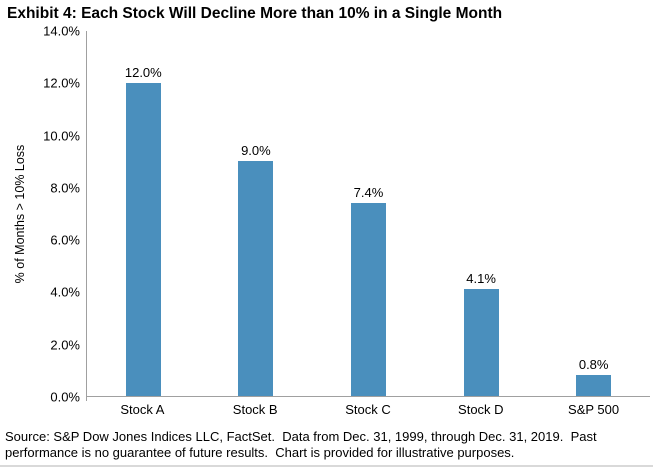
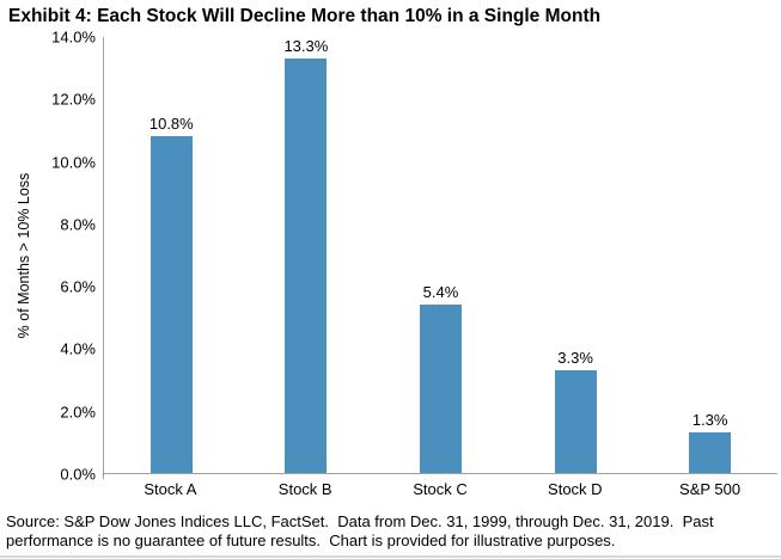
Stock A: 12.0% -> 10.8%
Stock B: 9.0% -> 13.3%
Stock C: 7.4% -> 5.4%
Stock D: 4.1% -> 3.3%
S&P 500: 0.8% -> 1.3%
